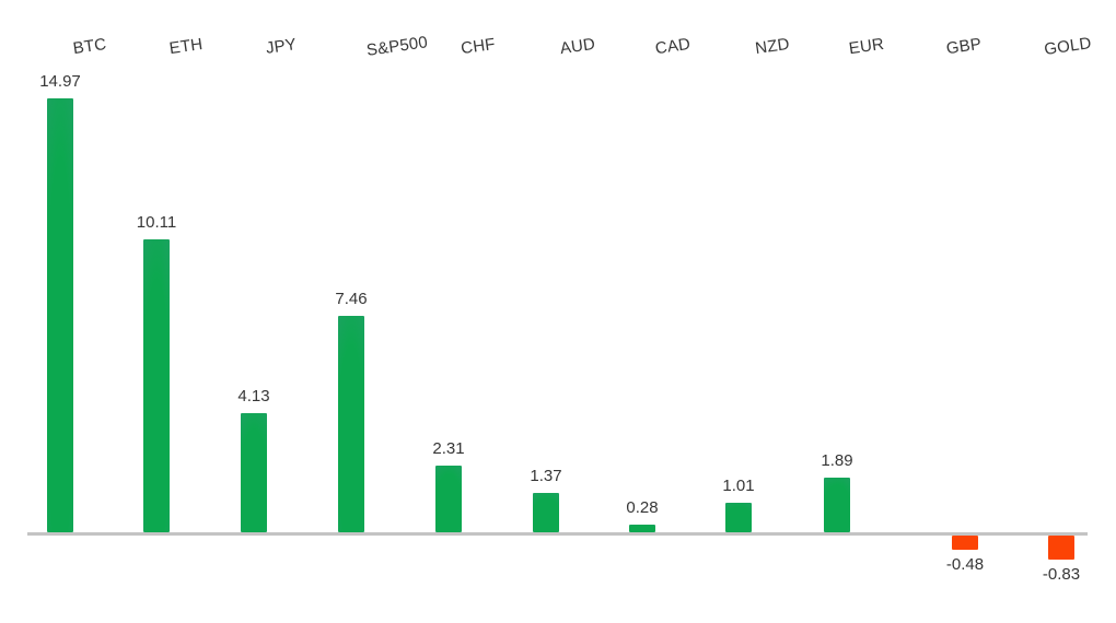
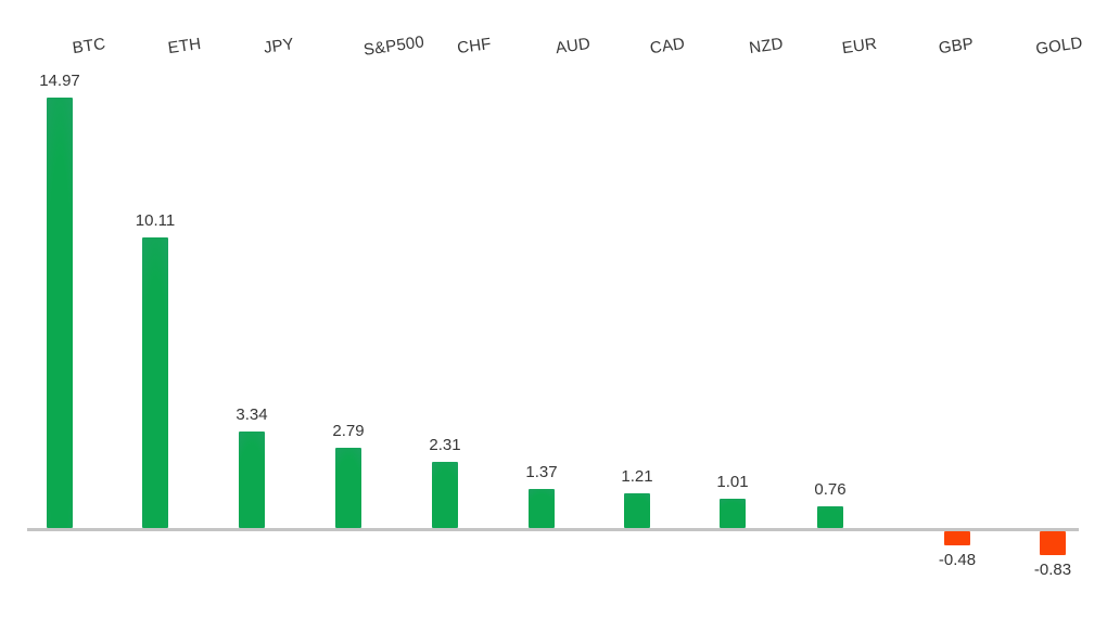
JPY: 4.13 -> 3.34
S&P500: 7.46 -> 2.79
CAD: 0.28 -> 1.21
EUR: 1.89 -> 0.76
